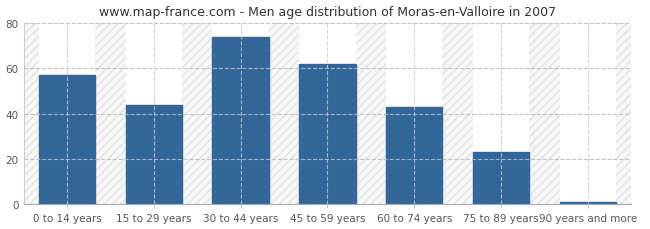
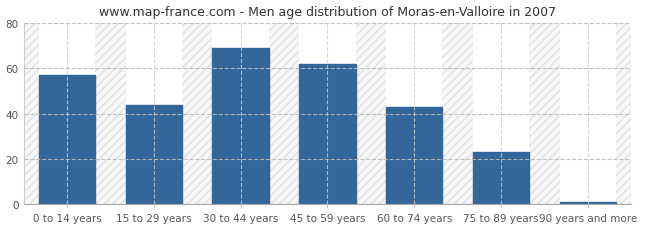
30 to 44 years: 74 -> 69
